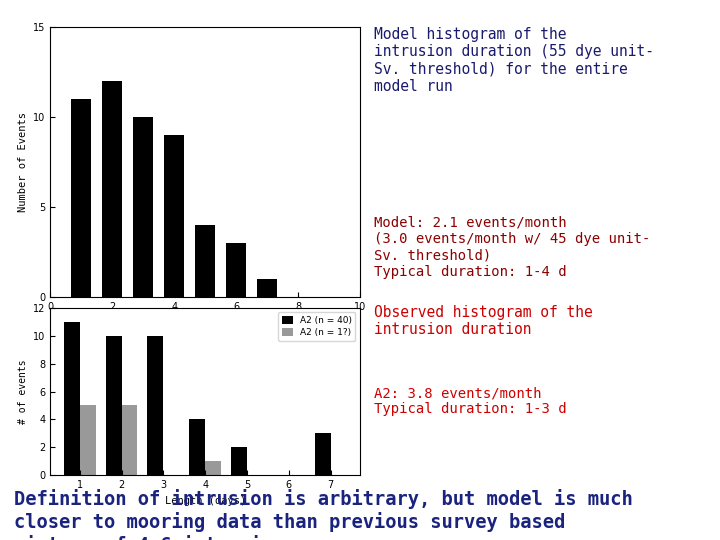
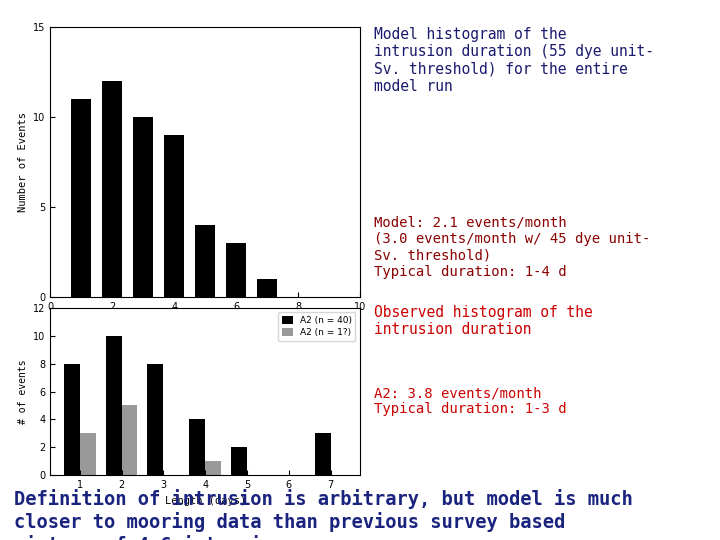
A2 (n = 40)/1: 11 -> 8
A2 (n = 1?)/1: 5 -> 3
A2 (n = 40)/3: 10 -> 8
